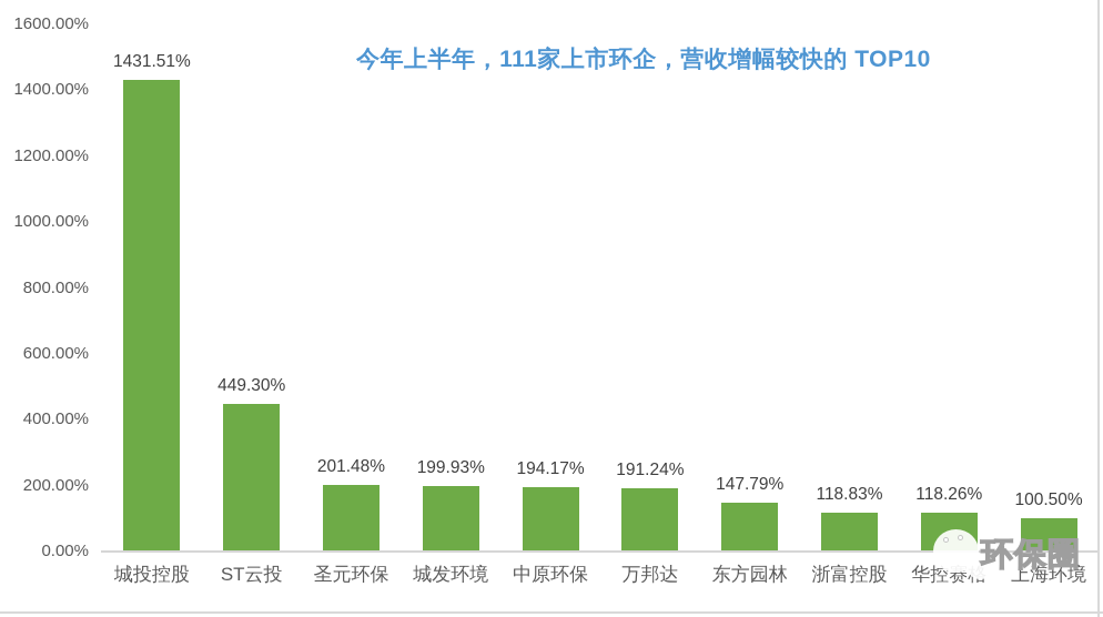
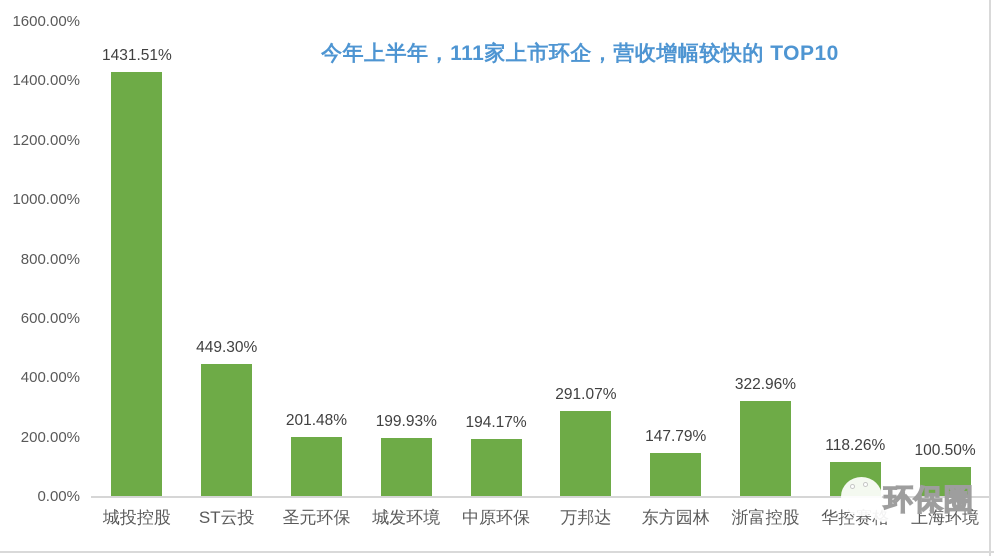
万邦达: 191.24% -> 291.07%
浙富控股: 118.83% -> 322.96%
